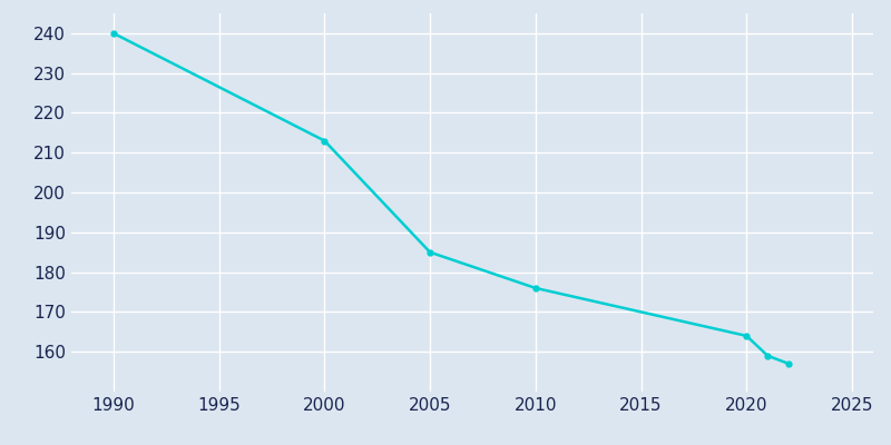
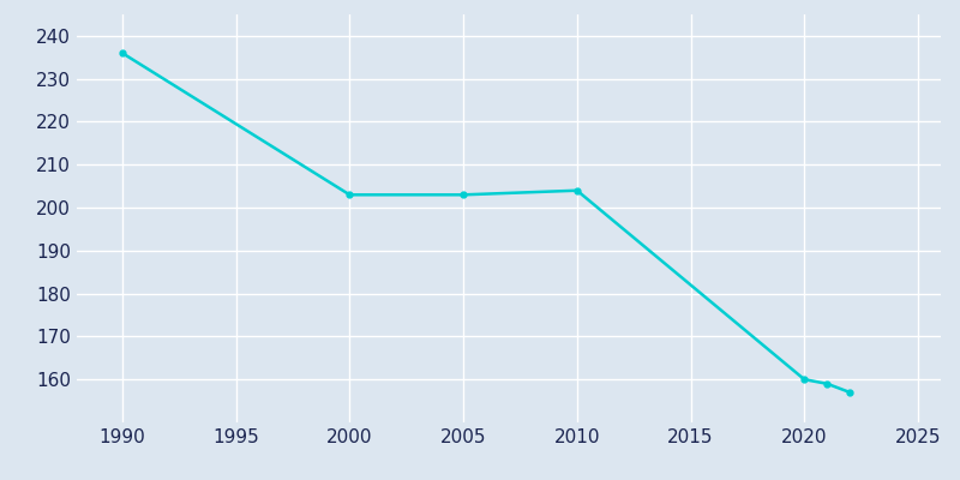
1990: 240 -> 236
2000: 213 -> 203
2005: 185 -> 203
2010: 176 -> 204
2020: 164 -> 160
